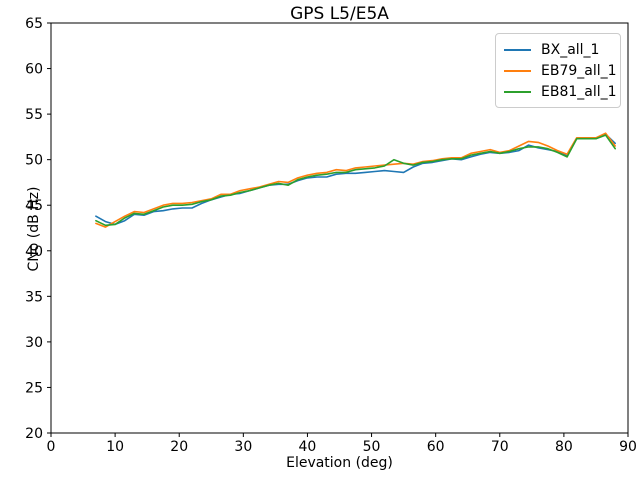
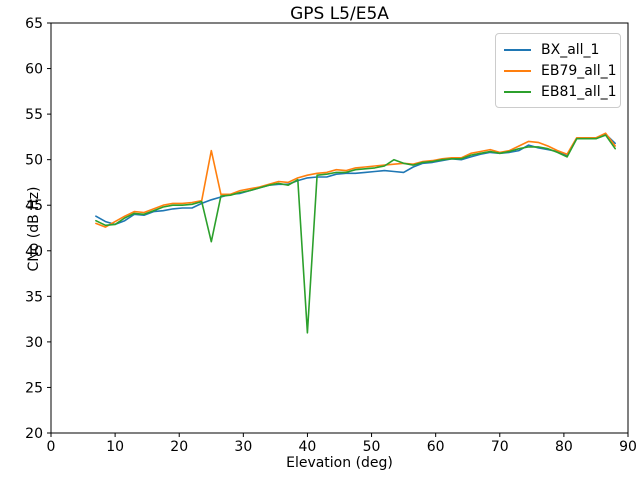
EB79_all_1/25: 46 -> 51
EB81_all_1/25: 46 -> 41
EB81_all_1/40: 48 -> 31
